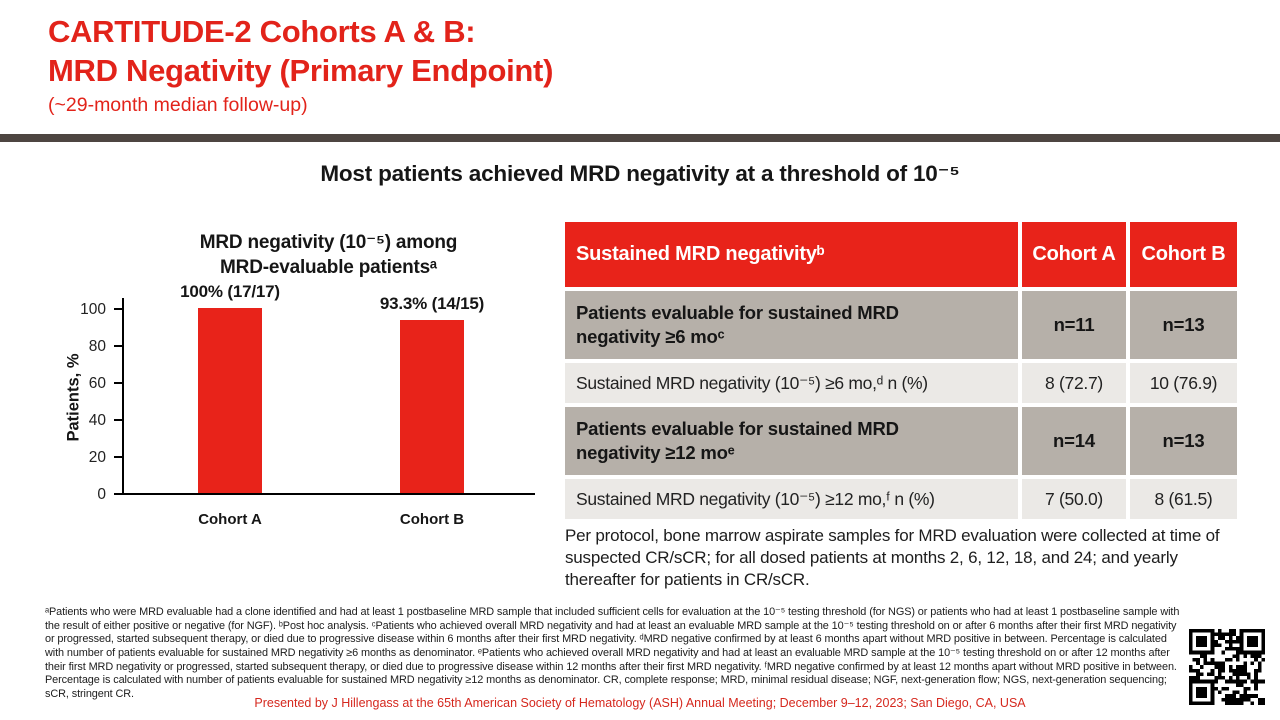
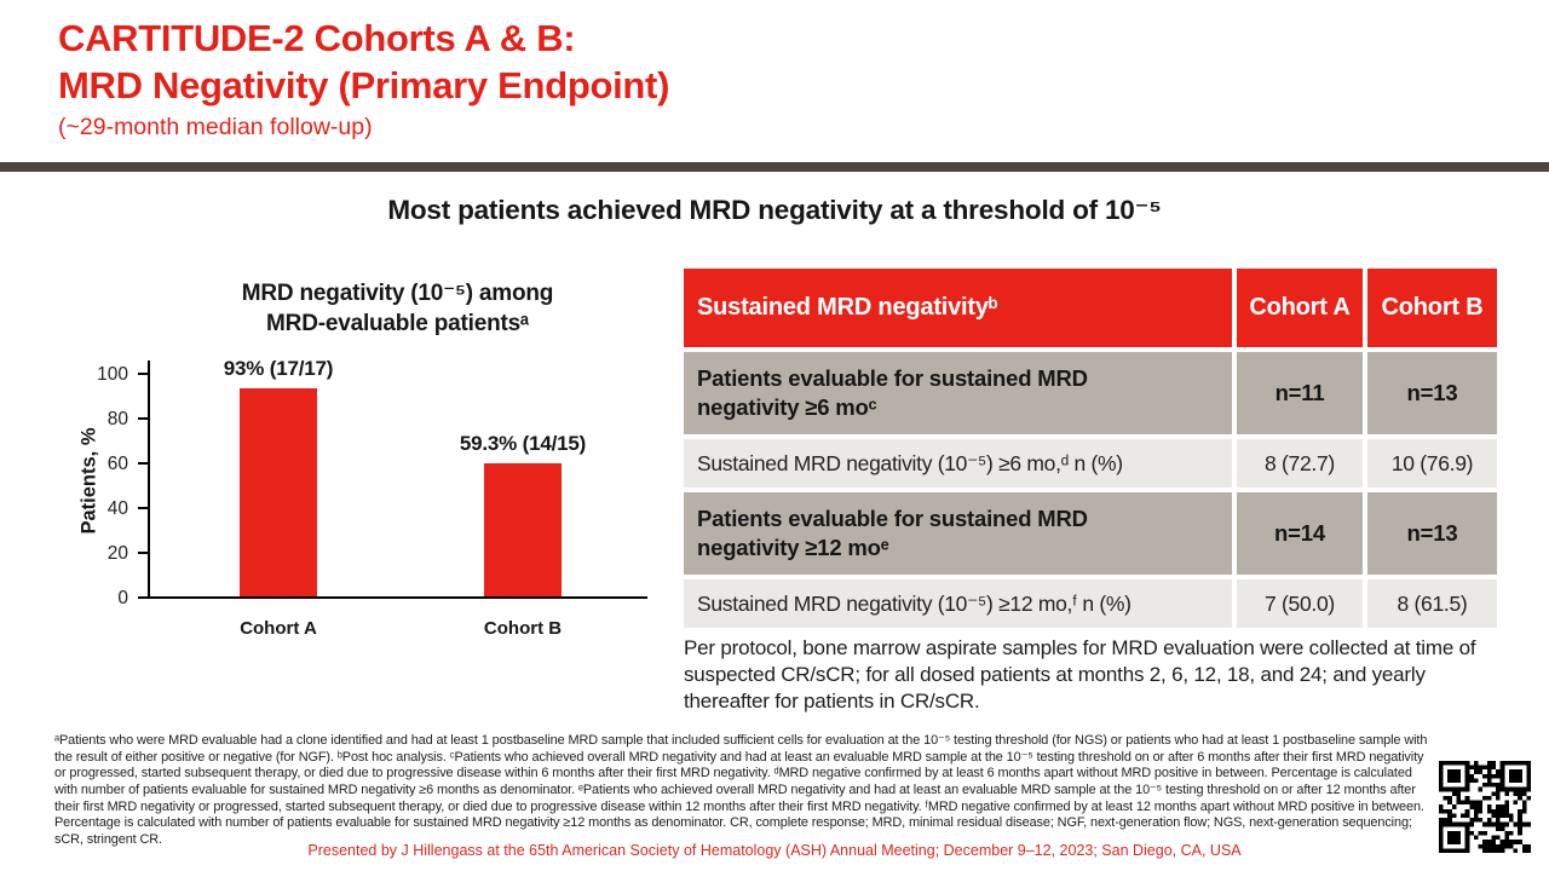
Cohort A: 100% -> 93%
Cohort B: 93.3% -> 59.3%
